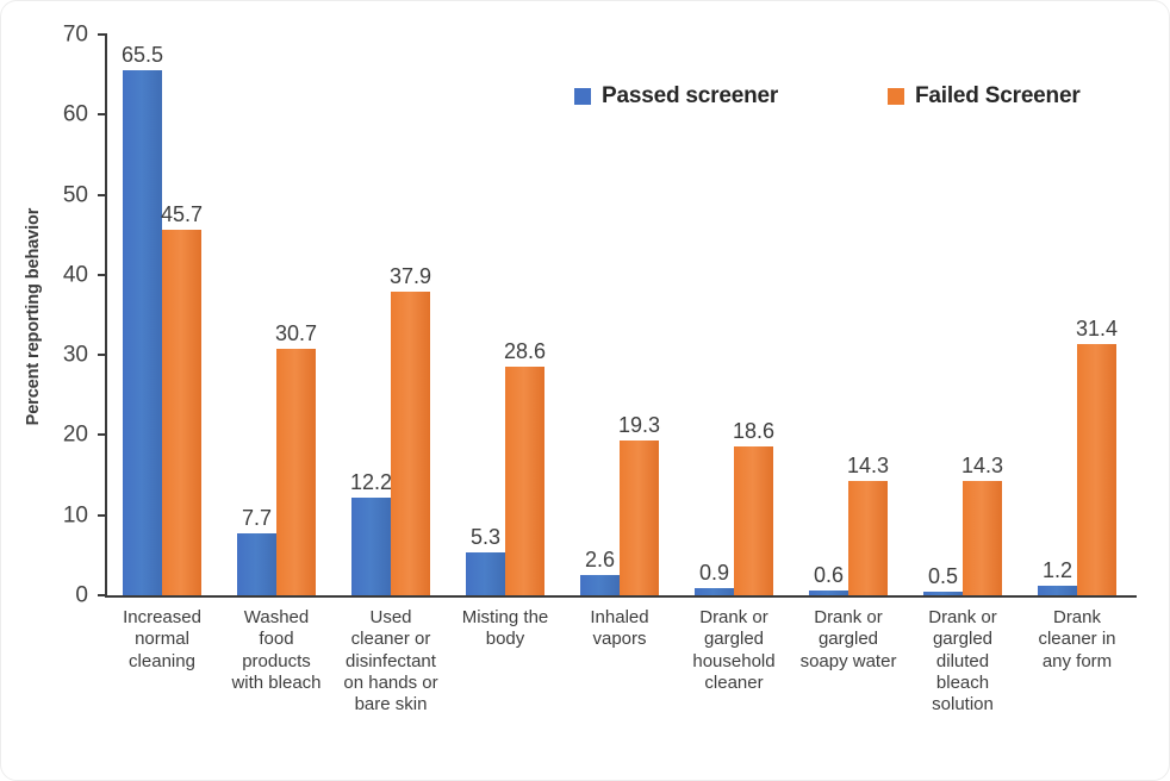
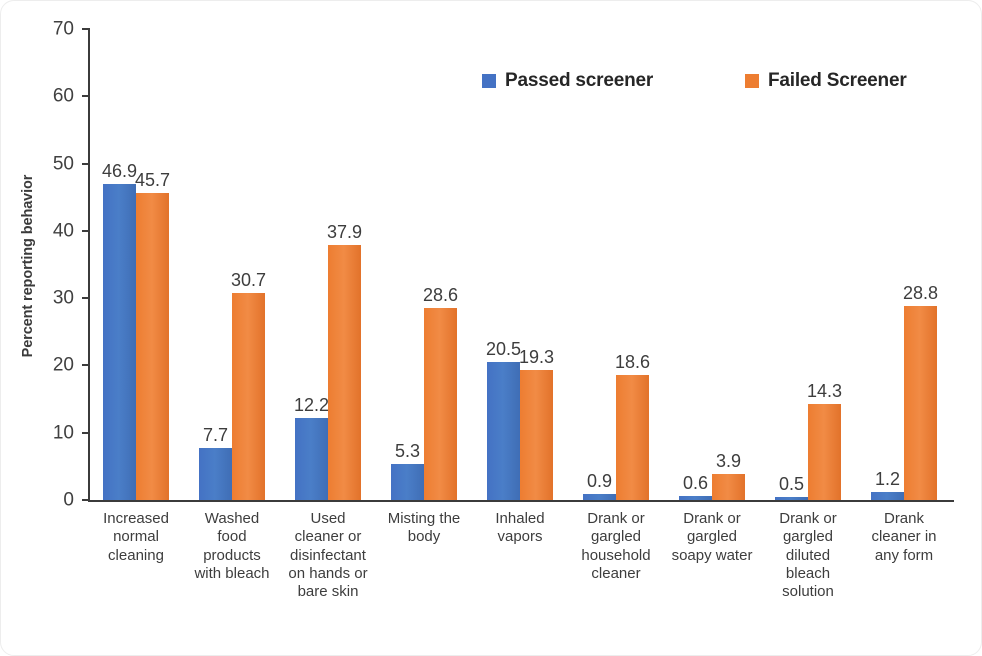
Passed screener/Increased normal cleaning: 65.5 -> 46.9
Passed screener/Inhaled vapors: 2.6 -> 20.5
Failed Screener/Drank or gargled soapy water: 14.3 -> 3.9
Failed Screener/Drank cleaner in any form: 31.4 -> 28.8
